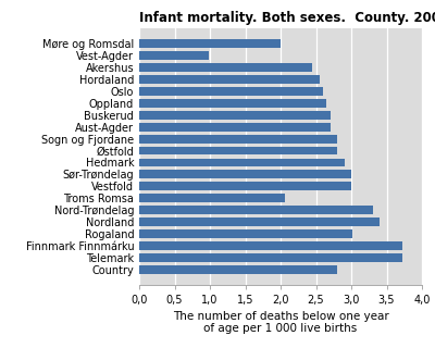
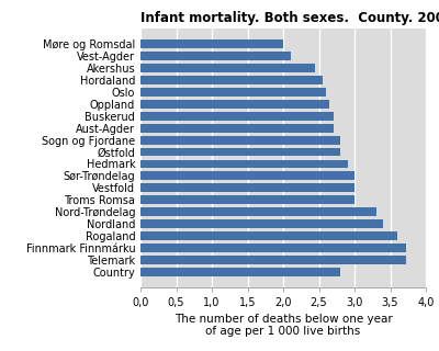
Vest-Agder: 0,98 -> 2,10
Troms Romsa: 2,06 -> 3,00
Rogaland: 3,02 -> 3,60
